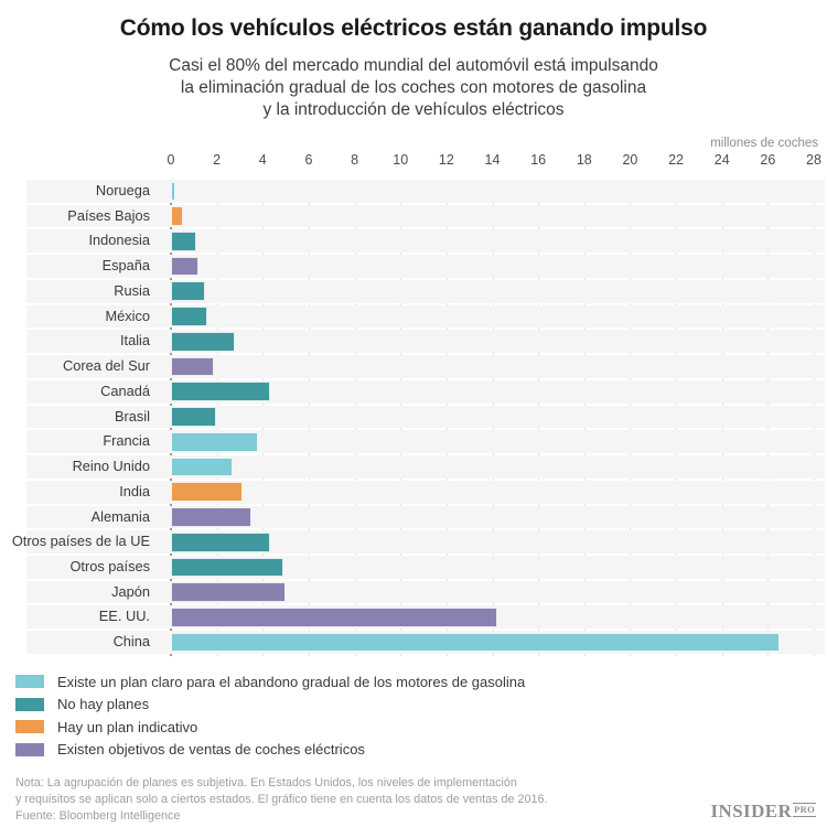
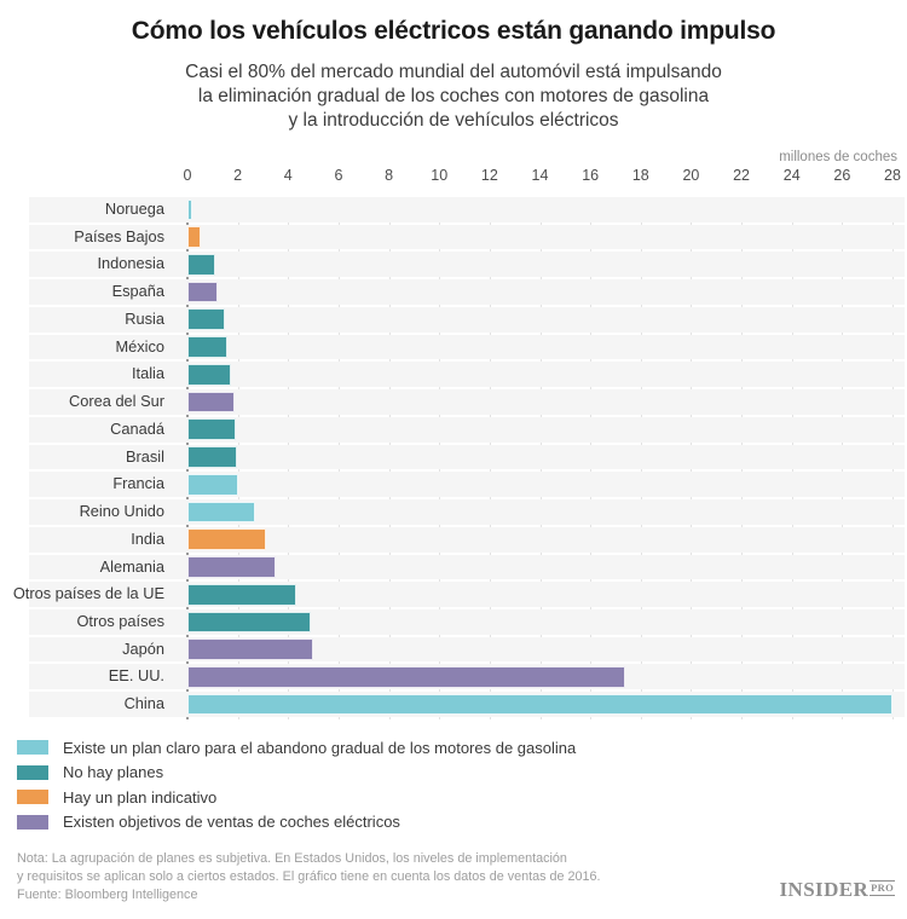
Italia: 2.8 -> 1.8
Canadá: 4.3 -> 1.9
Francia: 3.8 -> 2.0
EE. UU.: 14.2 -> 17.4
China: 26.5 -> 28.0
